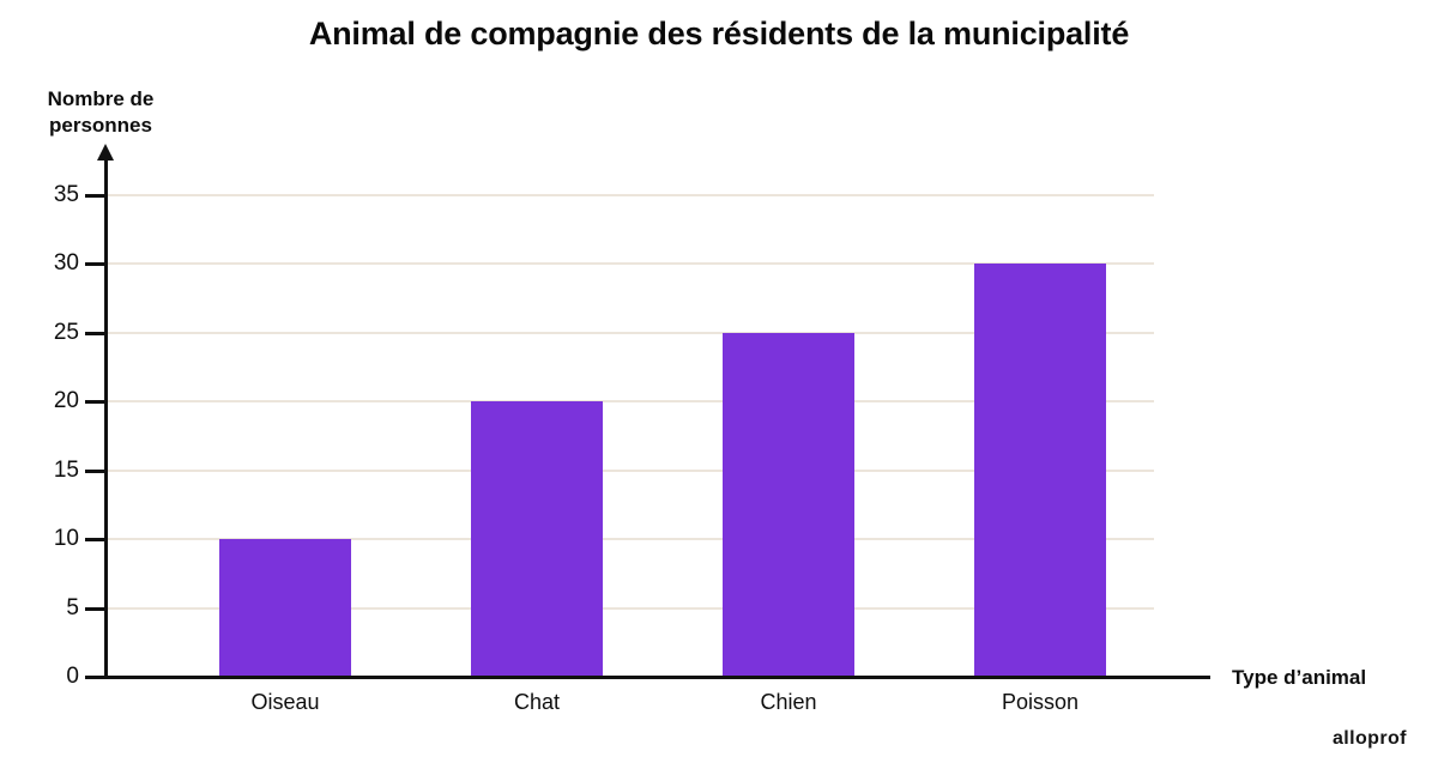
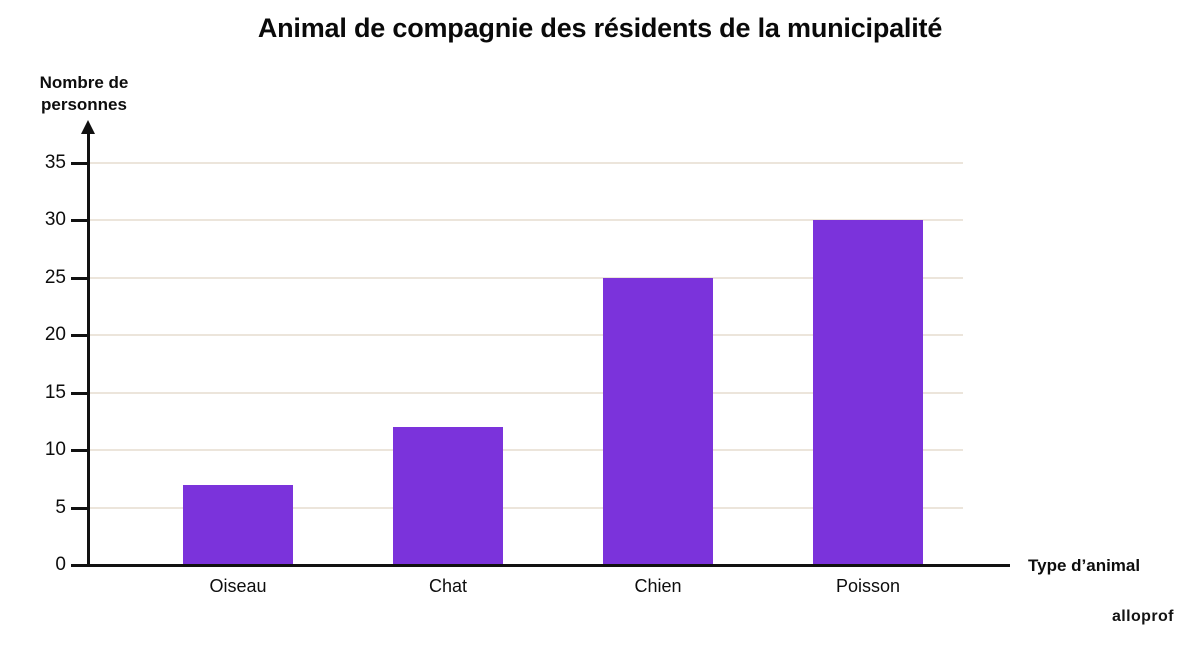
Oiseau: 10 -> 7
Chat: 20 -> 12
